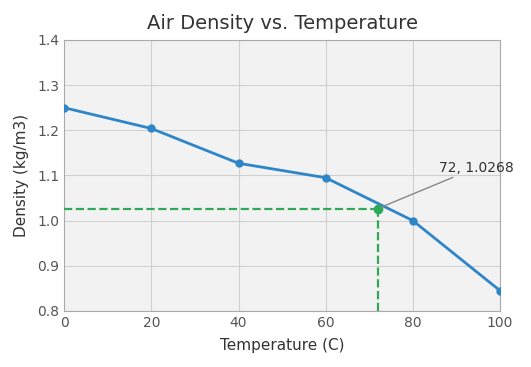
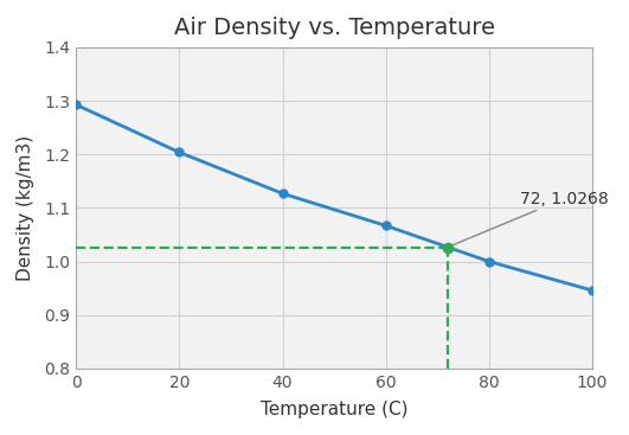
0: 1.250 -> 1.293
60: 1.095 -> 1.067
100: 0.845 -> 0.946
